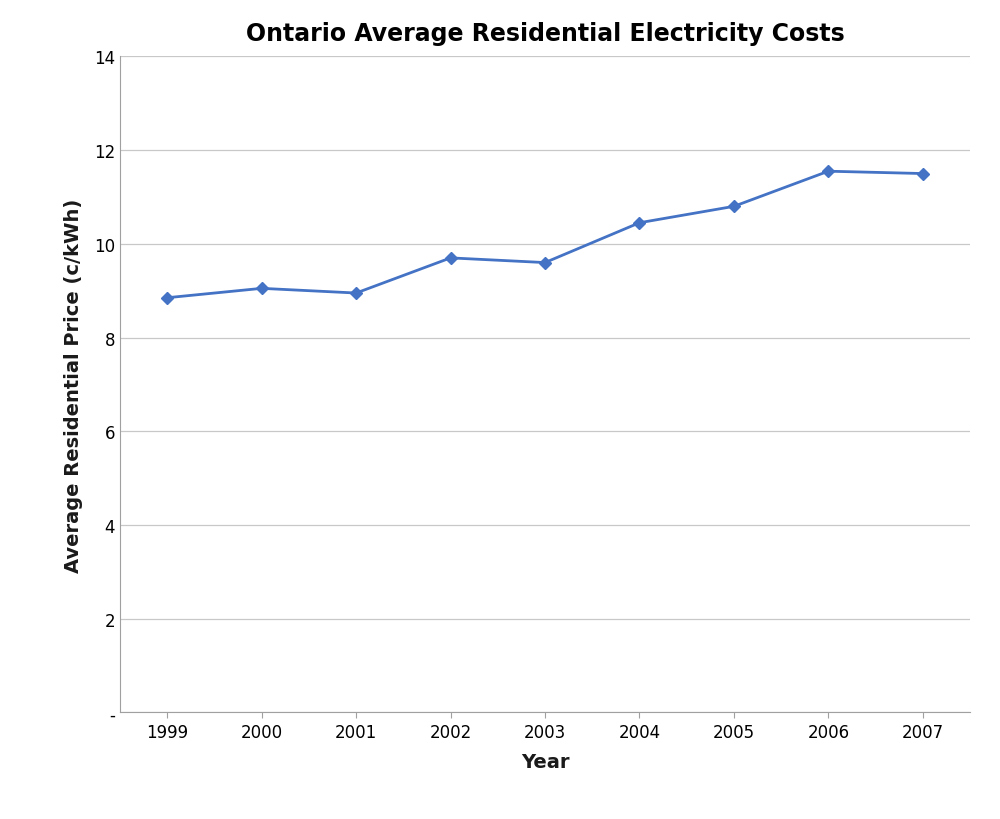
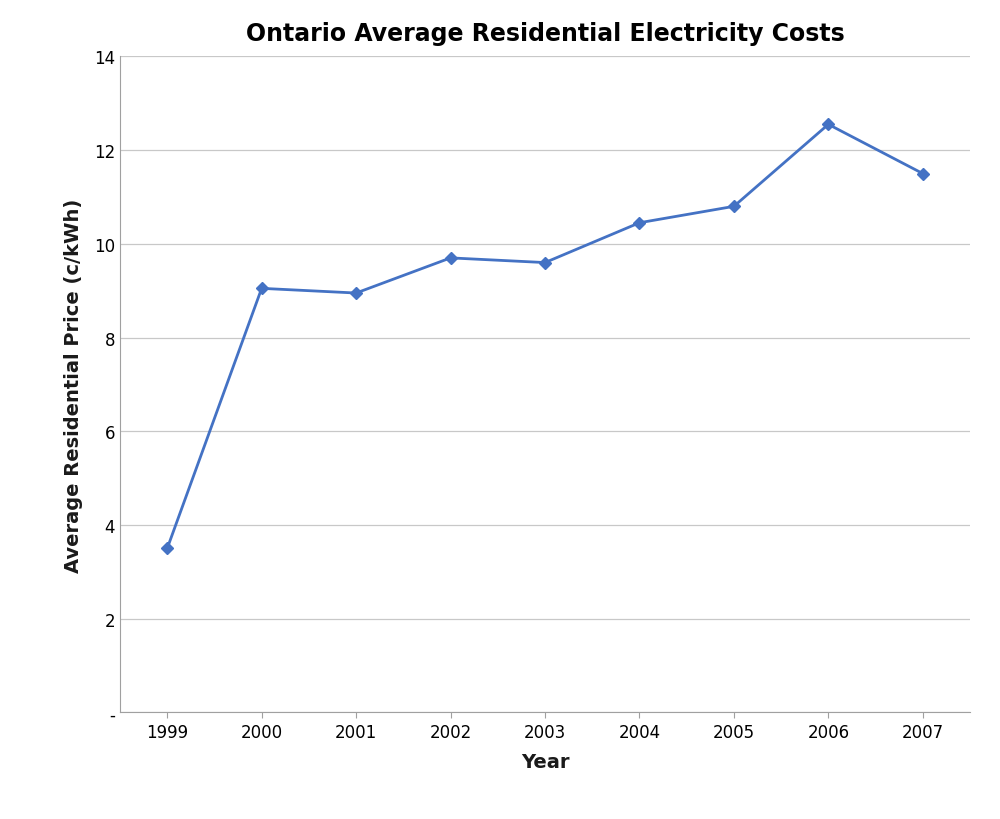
1999: 8.85 -> 3.50
2006: 11.55 -> 12.55
